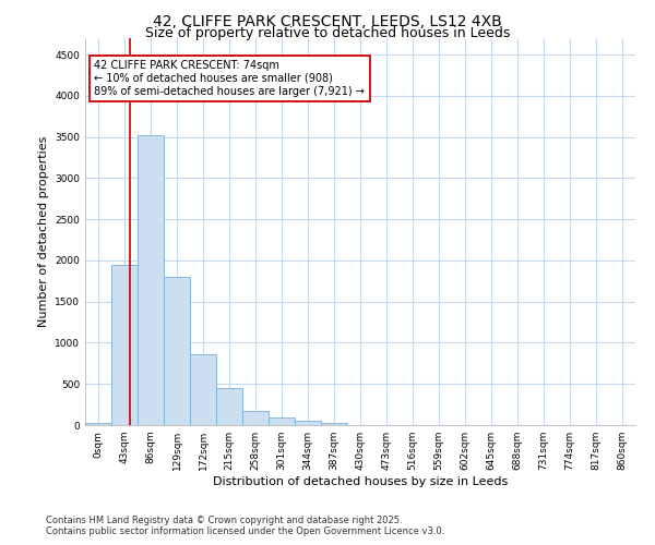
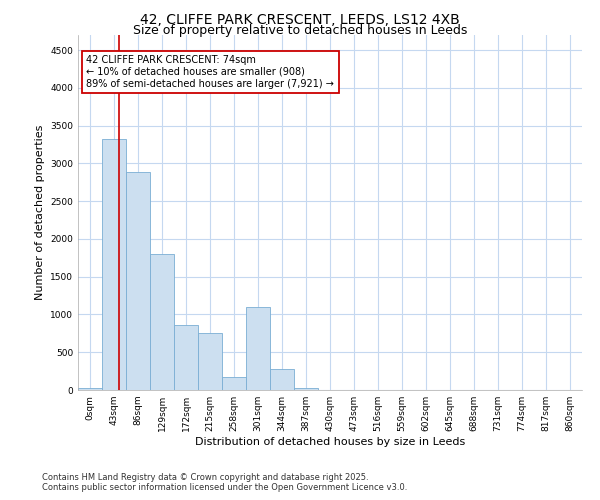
43sqm: 1940 -> 3320
86sqm: 3520 -> 2880
215sqm: 450 -> 760
301sqm: 100 -> 1100
344sqm: 60 -> 280
